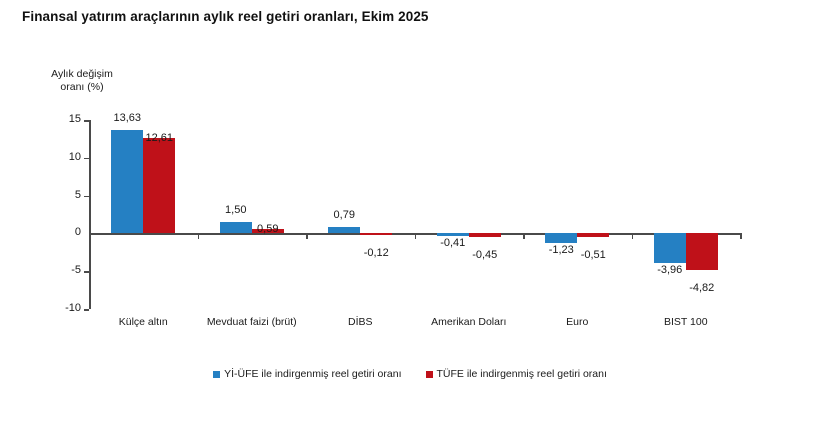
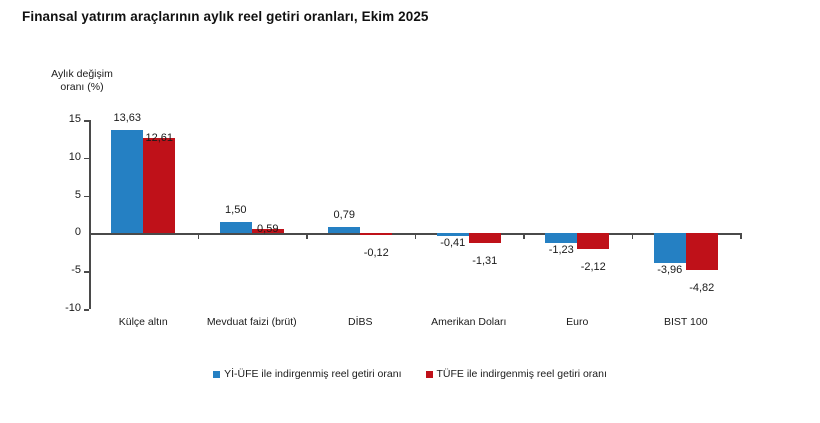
TÜFE ile indirgenmiş reel getiri oranı/Amerikan Doları: -0,45 -> -1,31
TÜFE ile indirgenmiş reel getiri oranı/Euro: -0,51 -> -2,12
